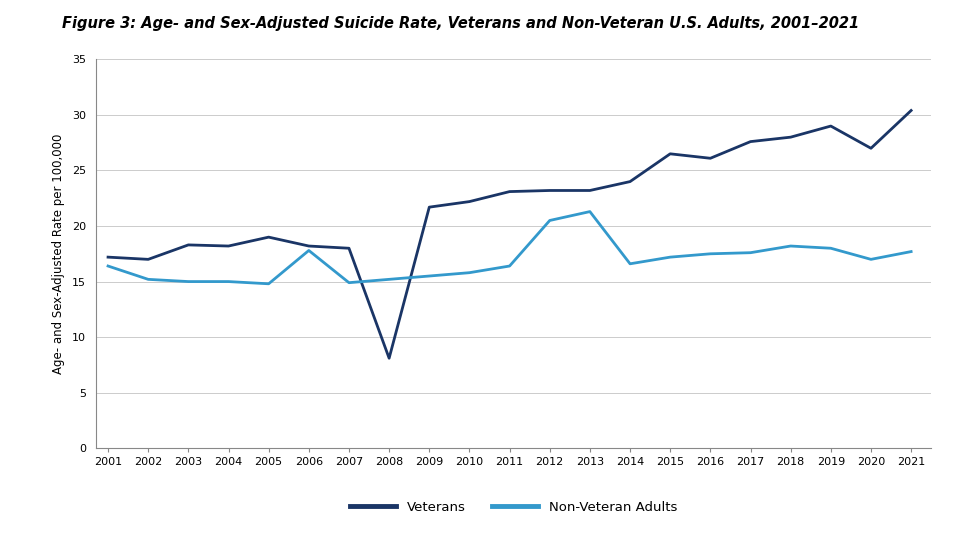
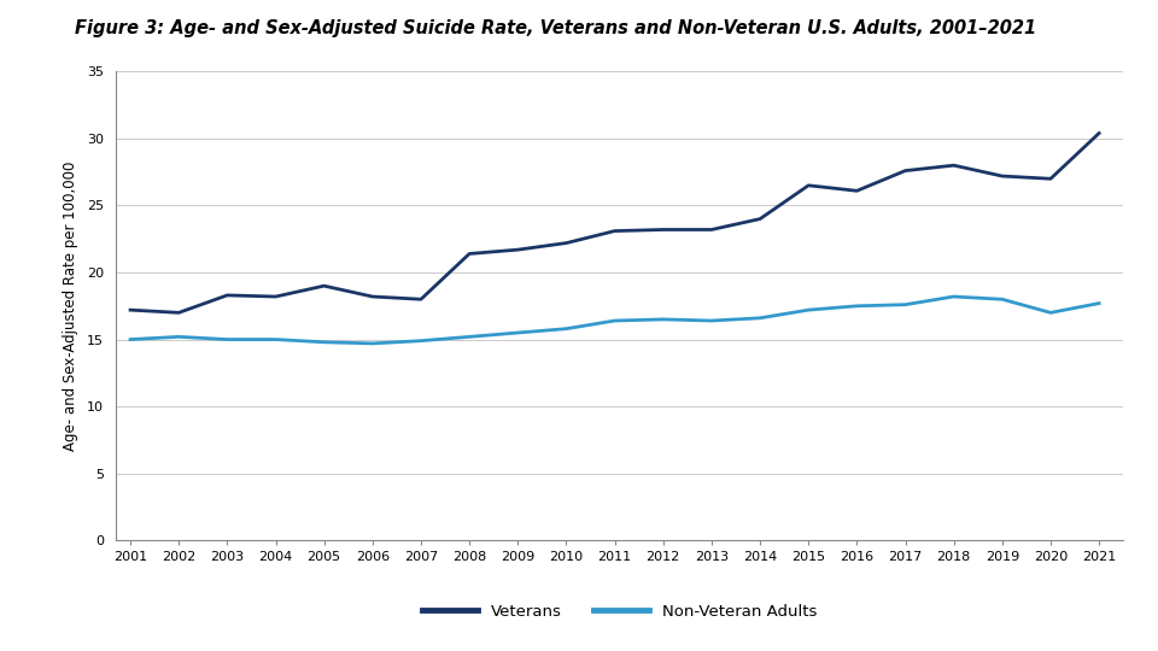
Non-Veteran Adults/2001: 16.4 -> 15.0
Non-Veteran Adults/2006: 17.8 -> 14.7
Veterans/2008: 8.1 -> 21.4
Non-Veteran Adults/2012: 20.5 -> 16.5
Non-Veteran Adults/2013: 21.3 -> 16.4
Veterans/2019: 29.0 -> 27.2
